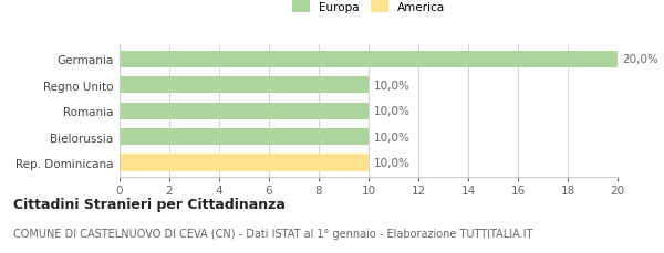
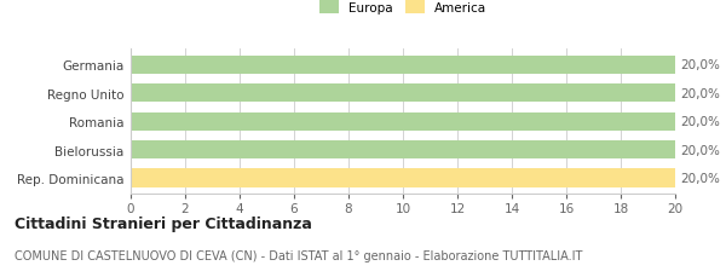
Regno Unito: 10,0% -> 20,0%
Romania: 10,0% -> 20,0%
Bielorussia: 10,0% -> 20,0%
Rep. Dominicana: 10,0% -> 20,0%
